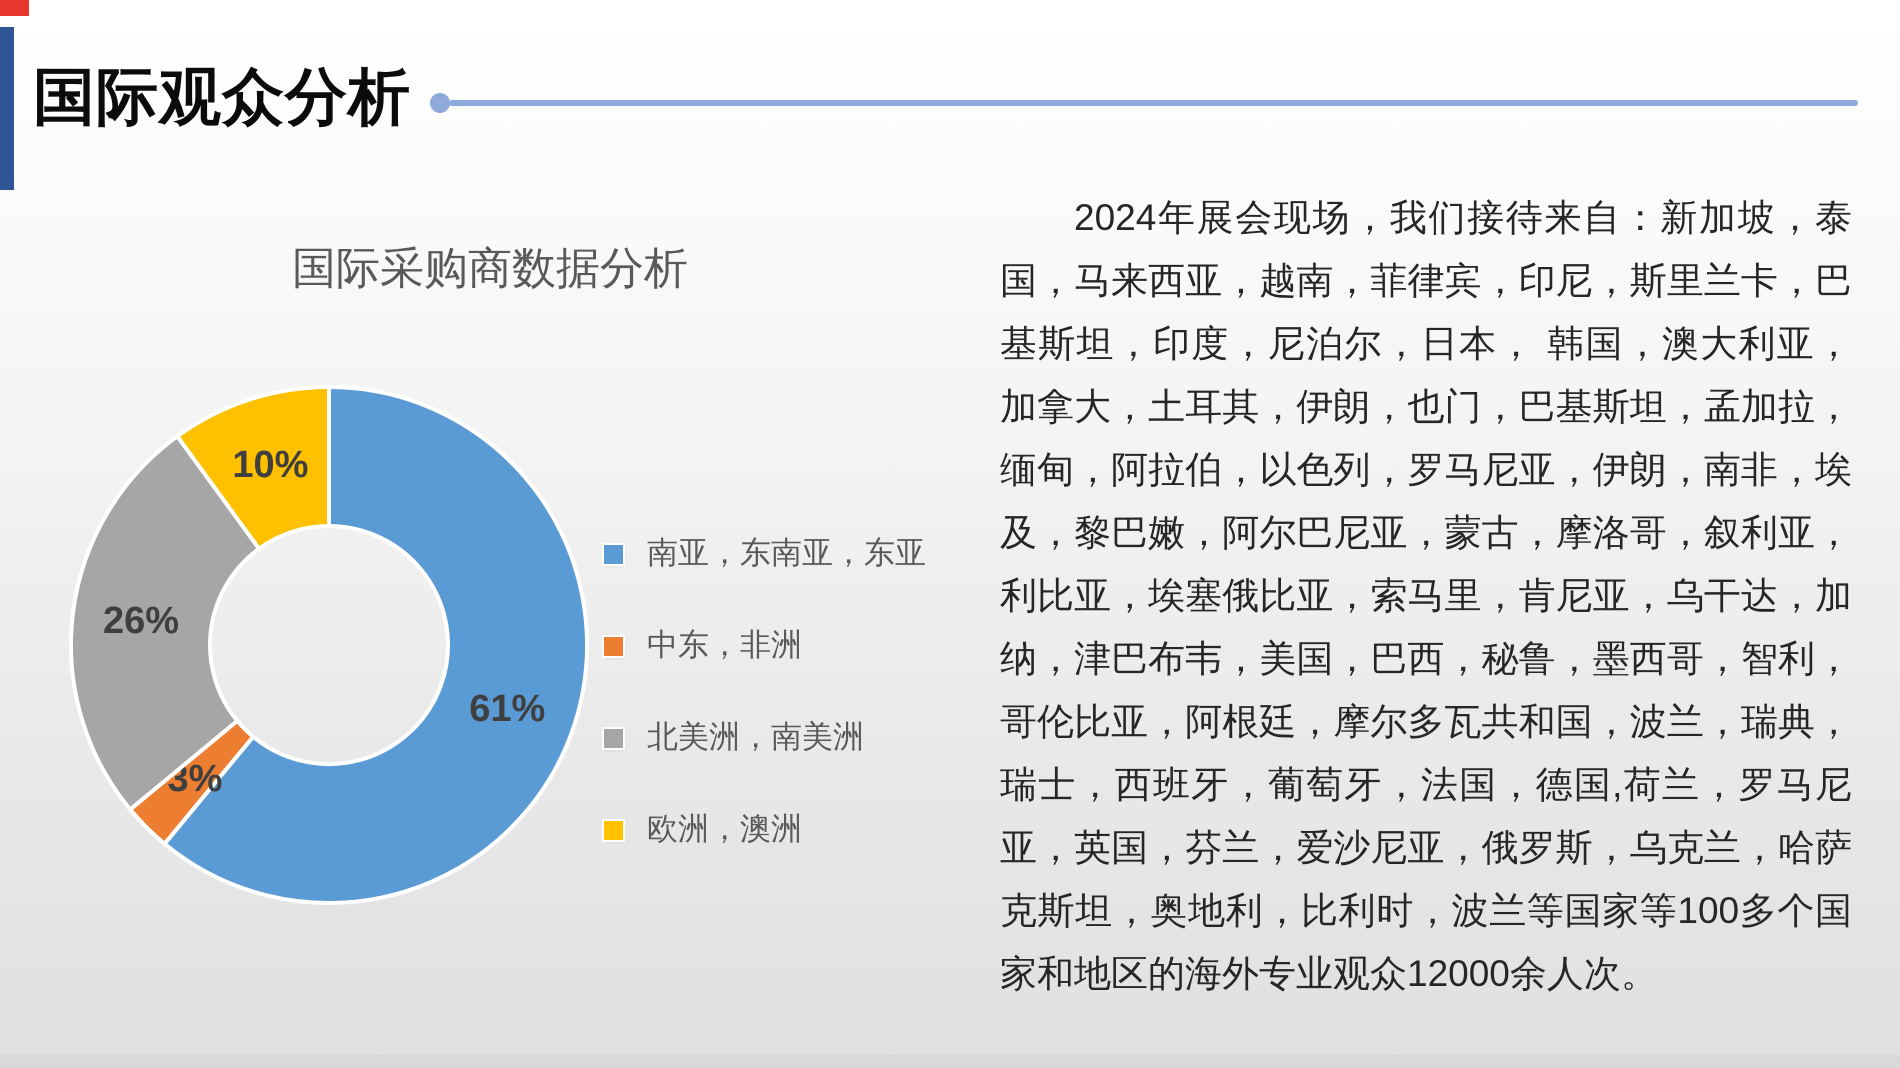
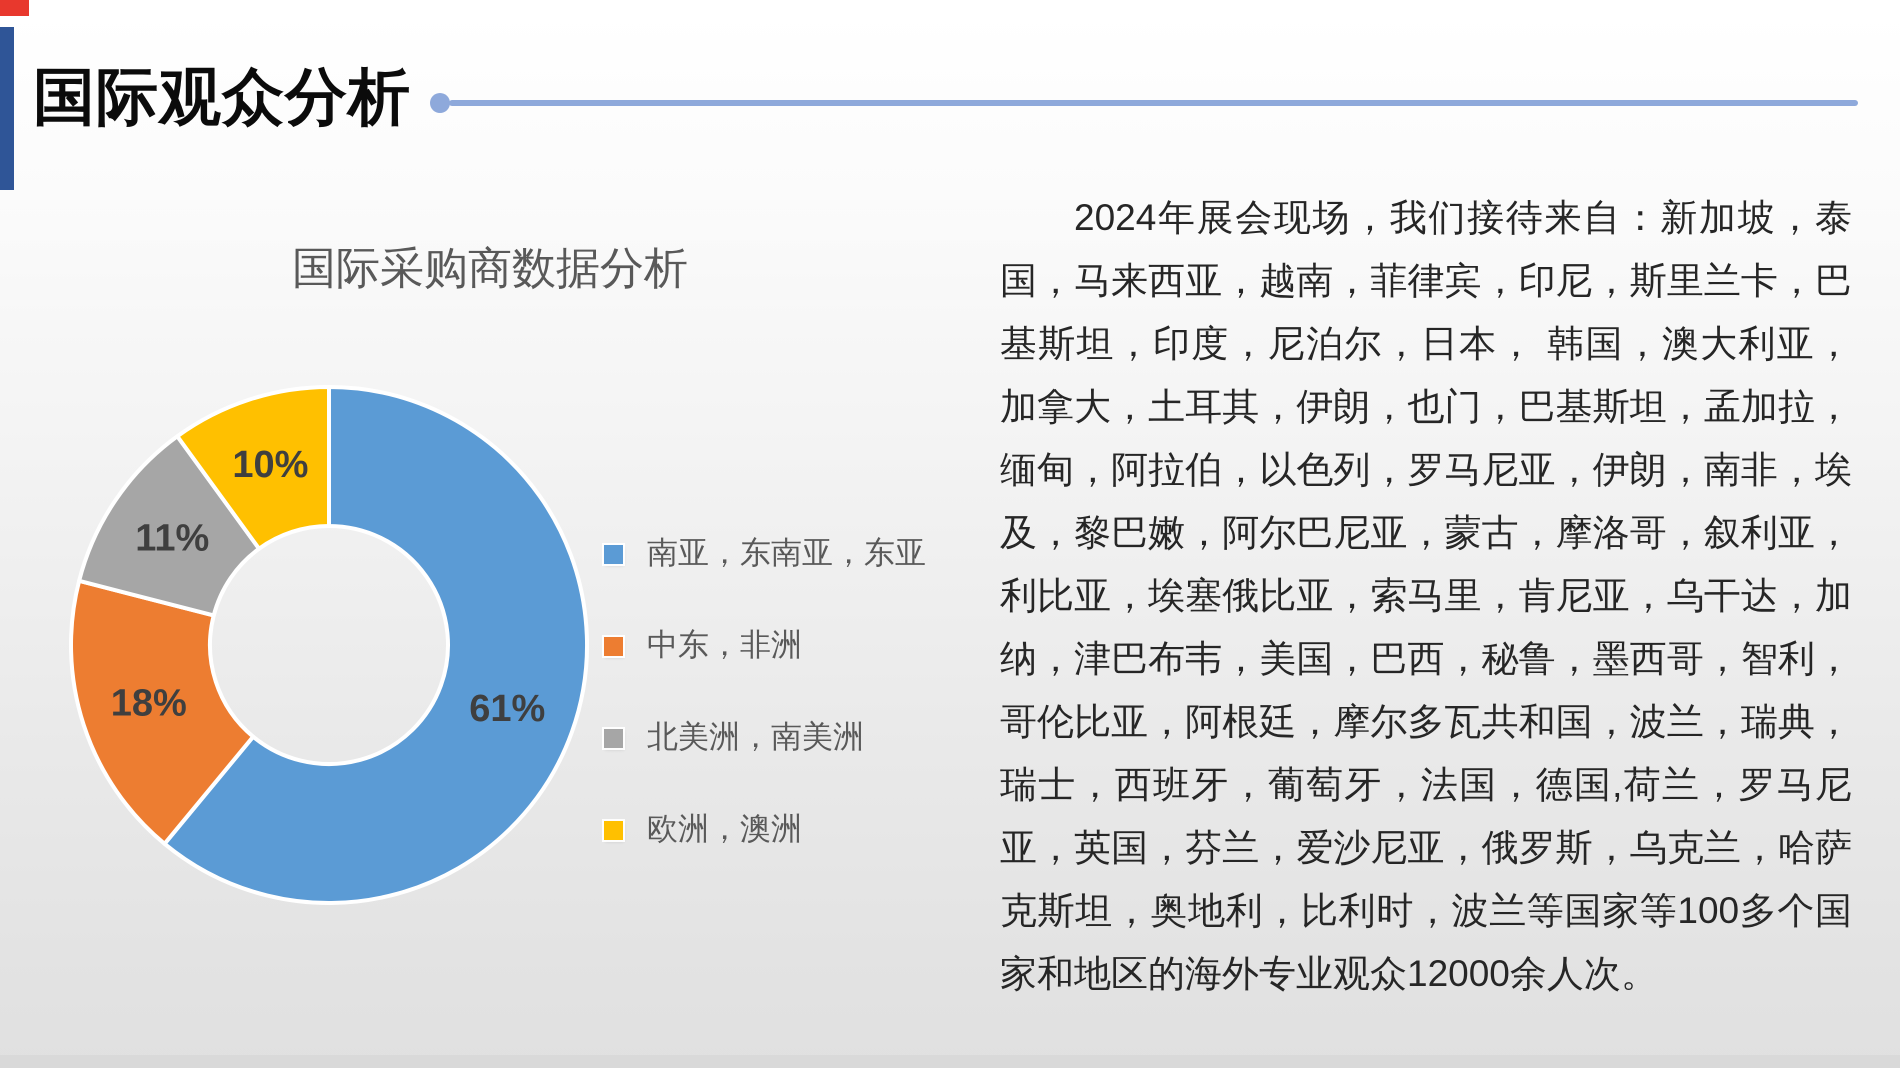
中东，非洲: 3% -> 18%
北美洲，南美洲: 26% -> 11%
